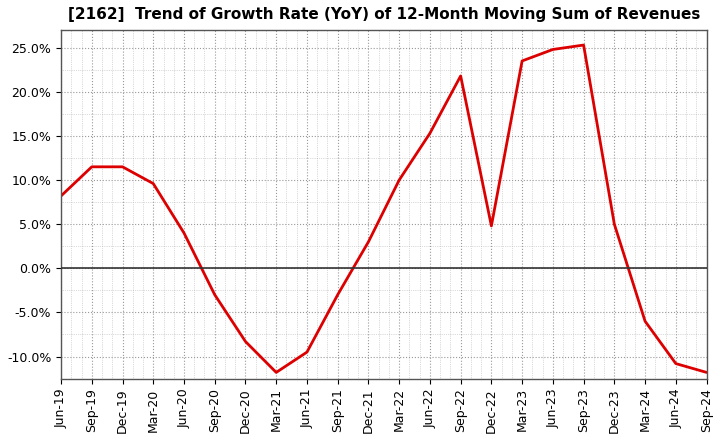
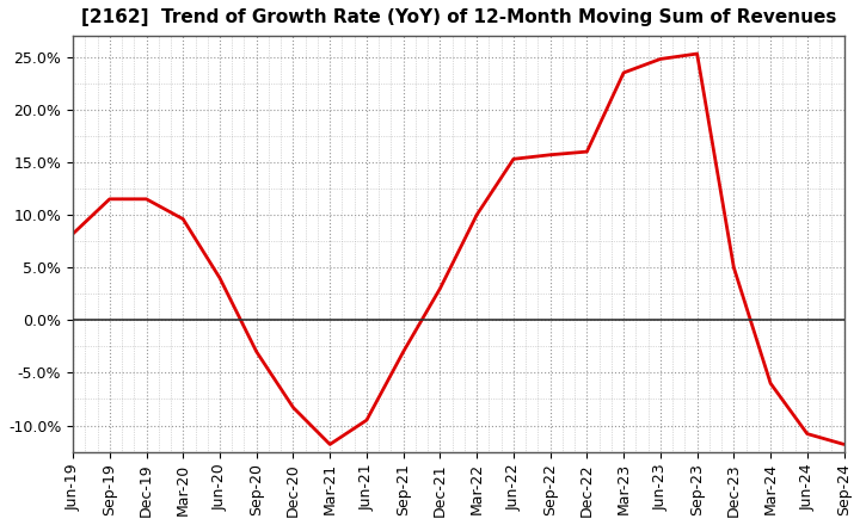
Sep-22: 21.8% -> 15.7%
Dec-22: 4.8% -> 16.0%
